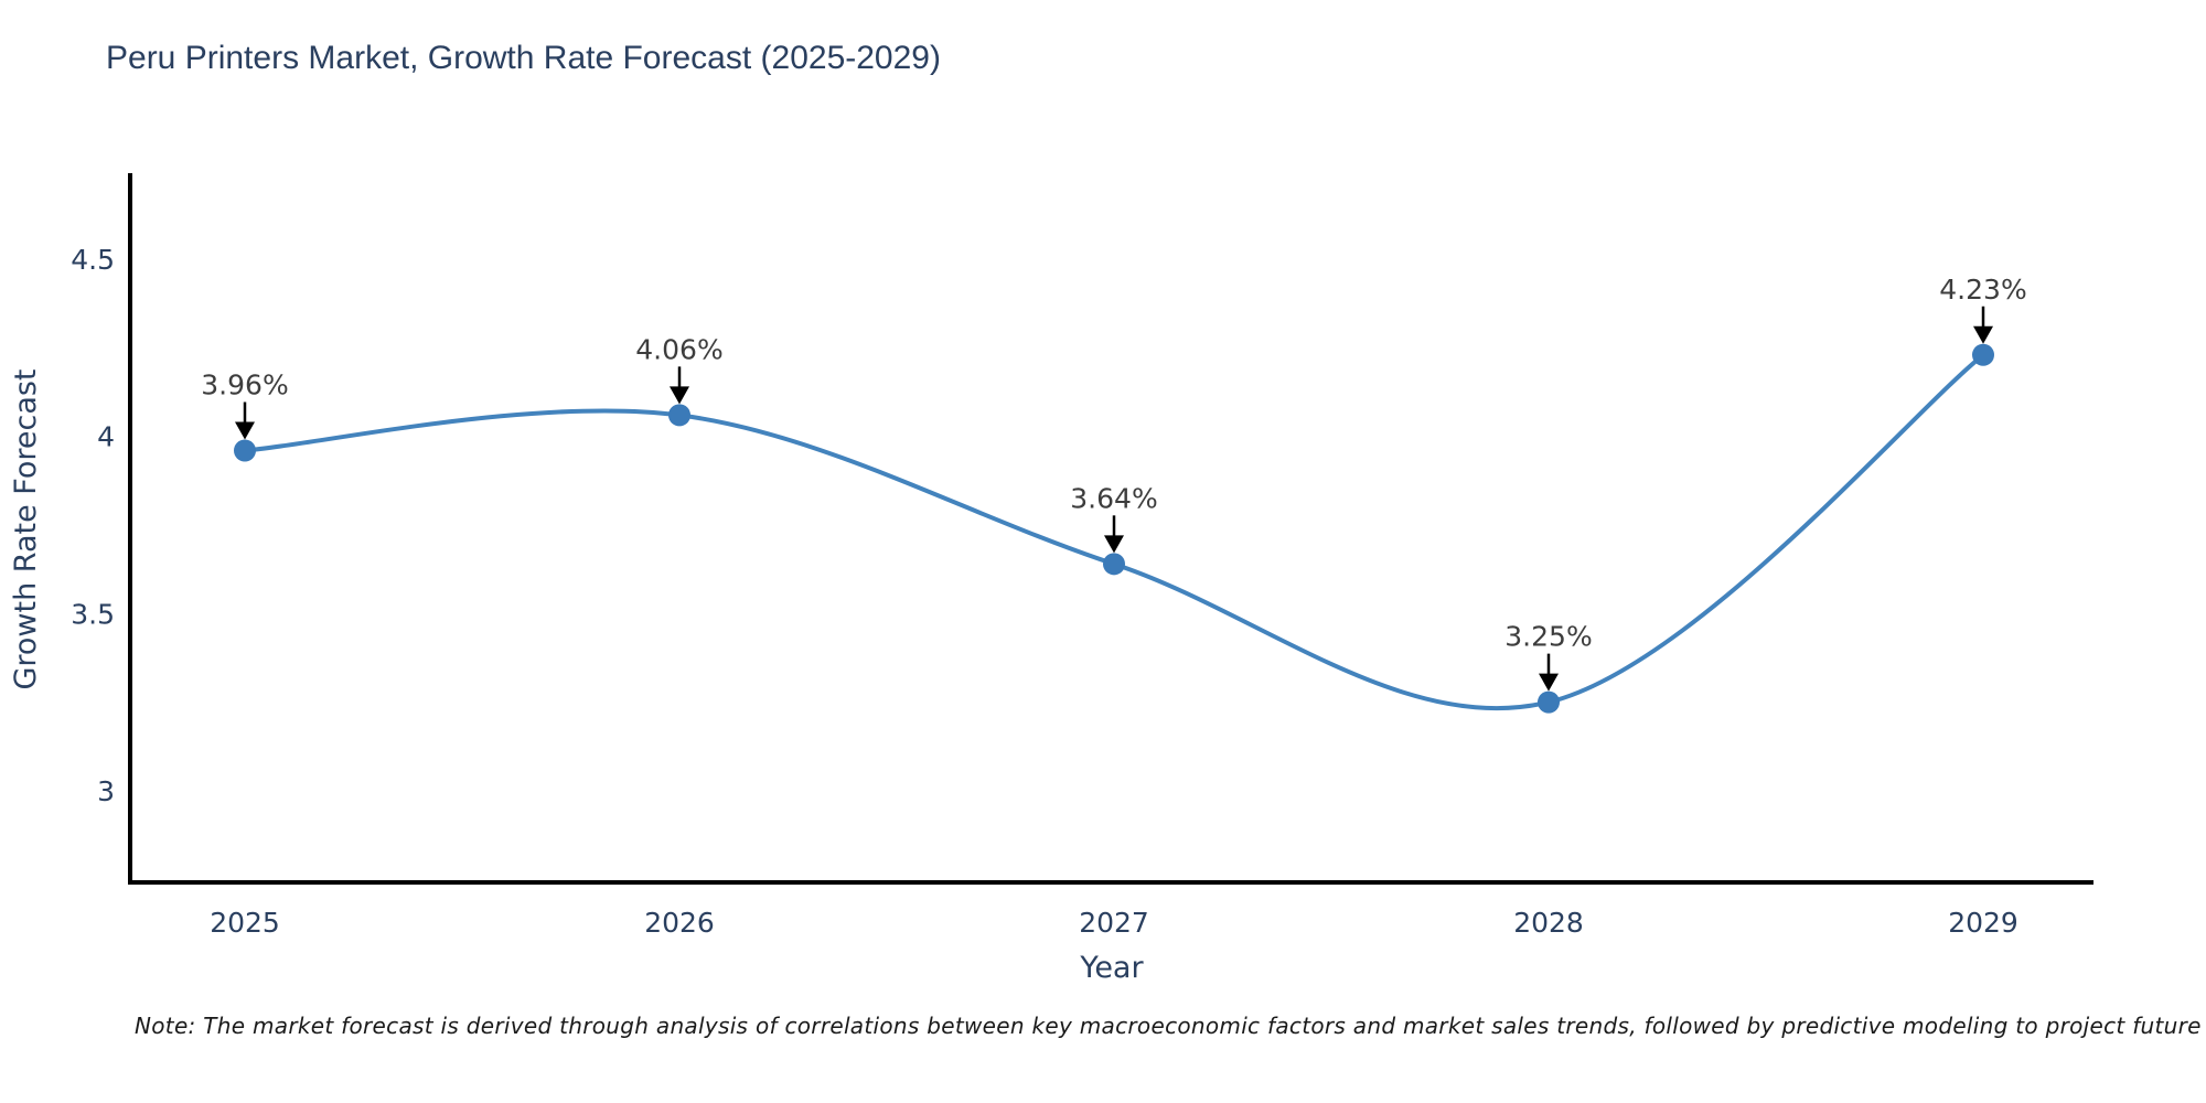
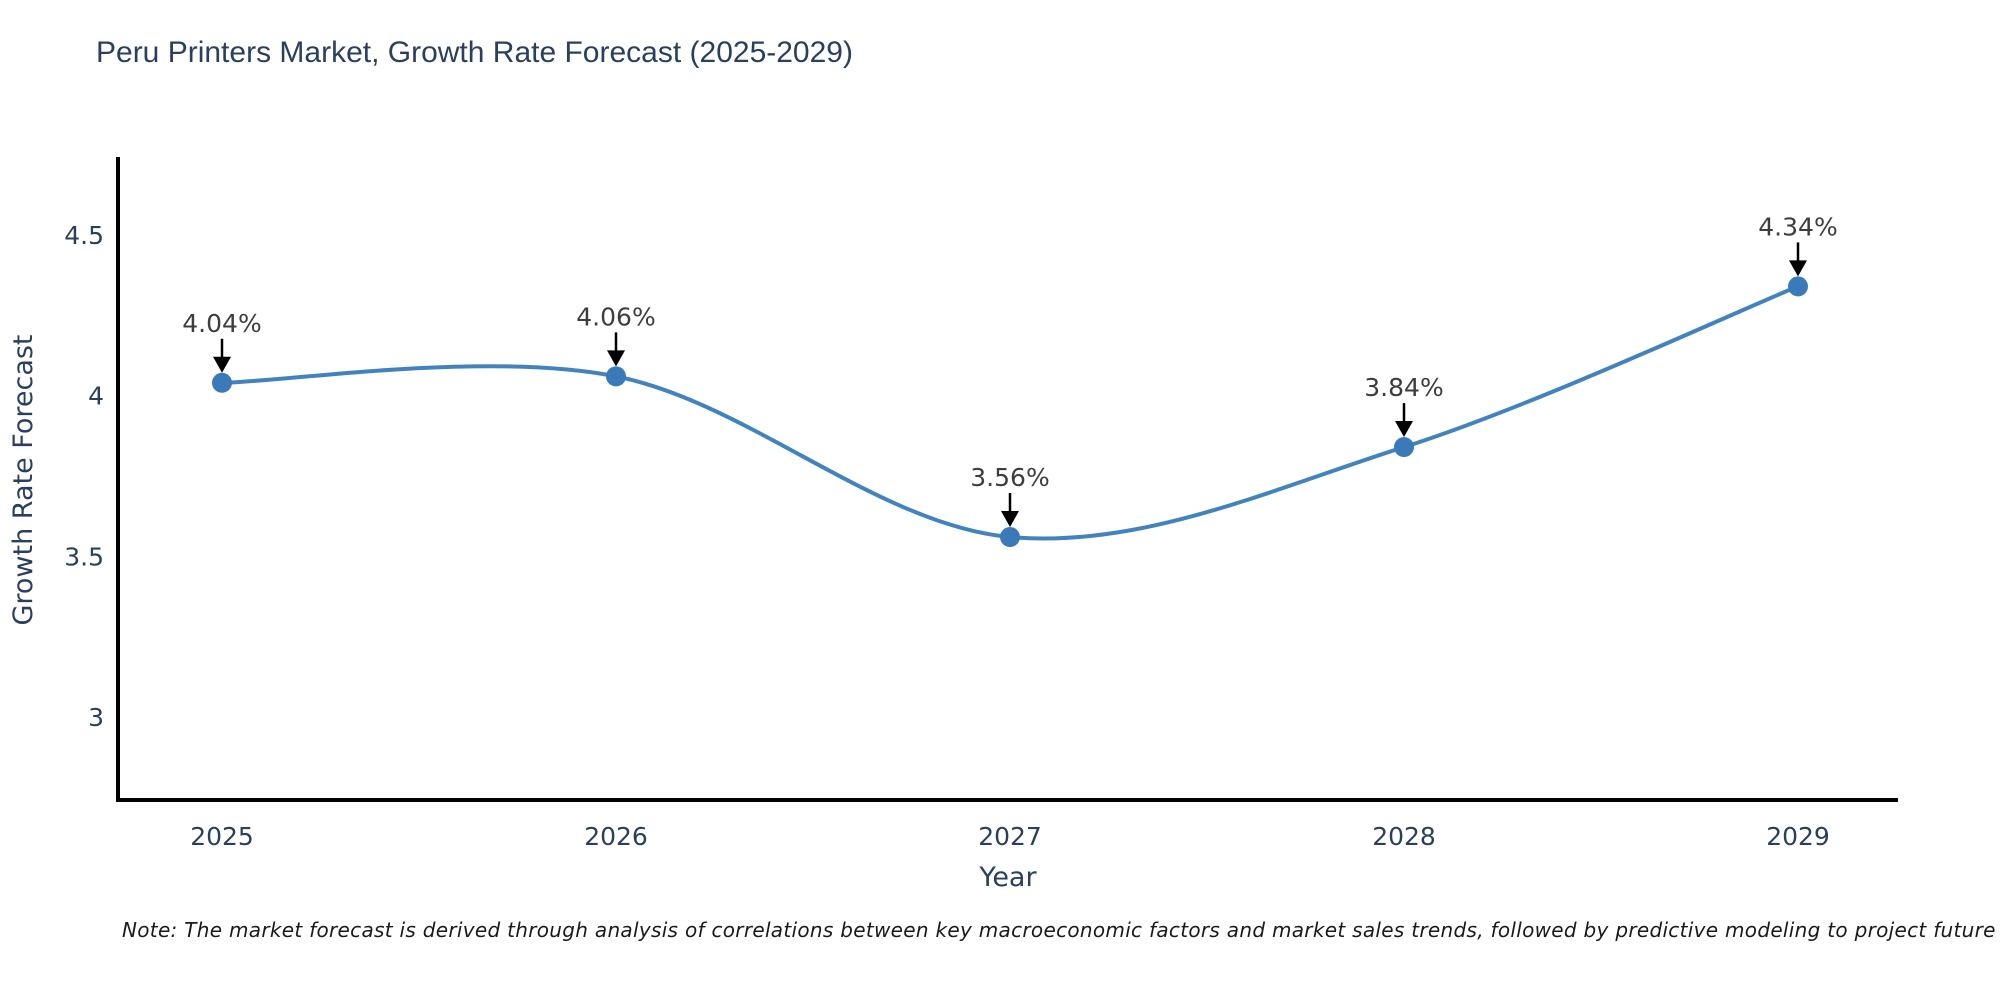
2025: 3.96% -> 4.04%
2027: 3.64% -> 3.56%
2028: 3.25% -> 3.84%
2029: 4.23% -> 4.34%
